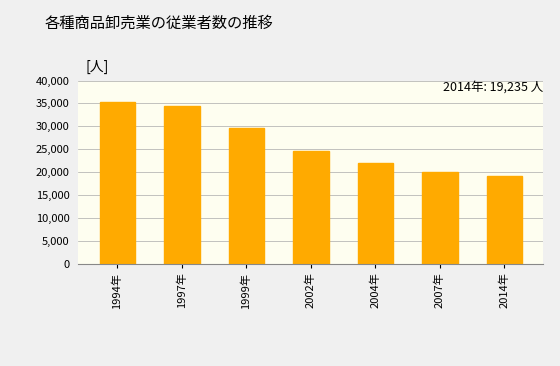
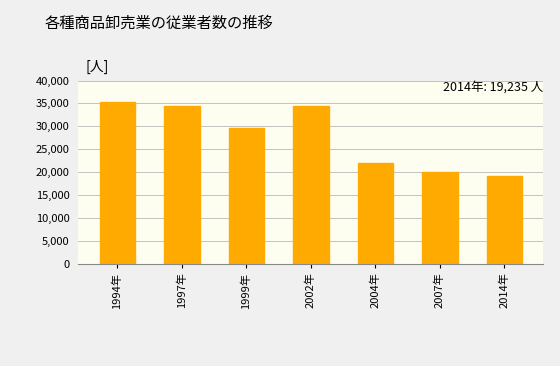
2002年: 24,500 -> 34,500
